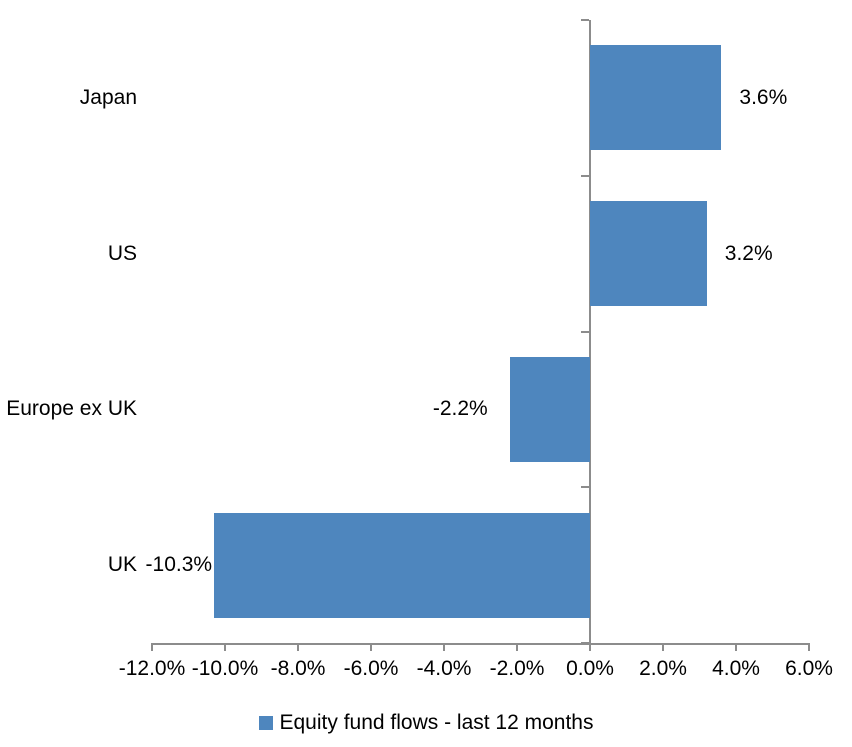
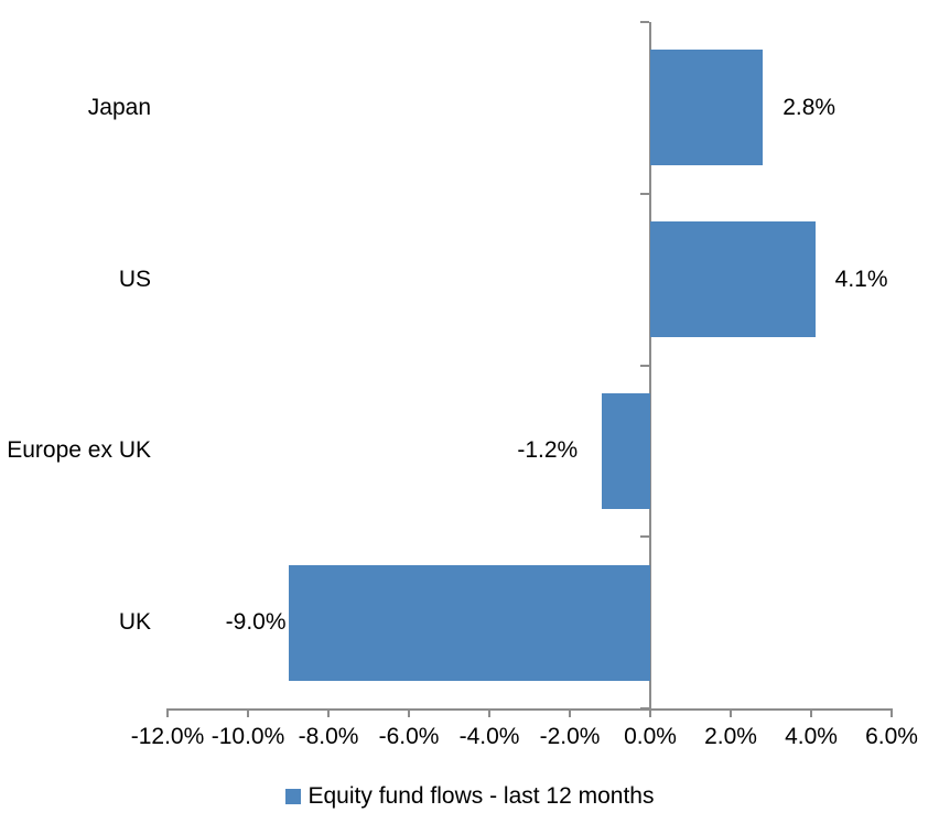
Japan: 3.6% -> 2.8%
US: 3.2% -> 4.1%
Europe ex UK: -2.2% -> -1.2%
UK: -10.3% -> -9.0%
